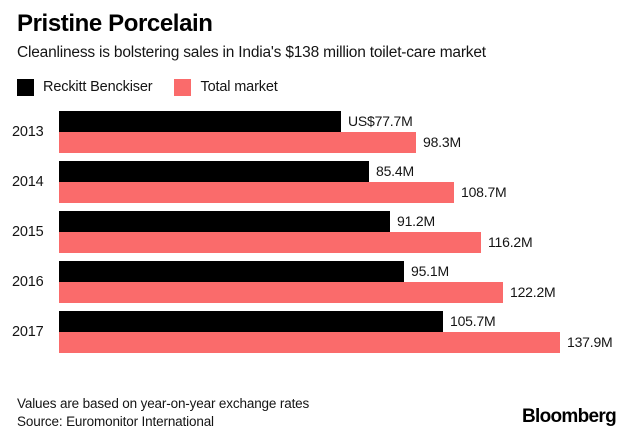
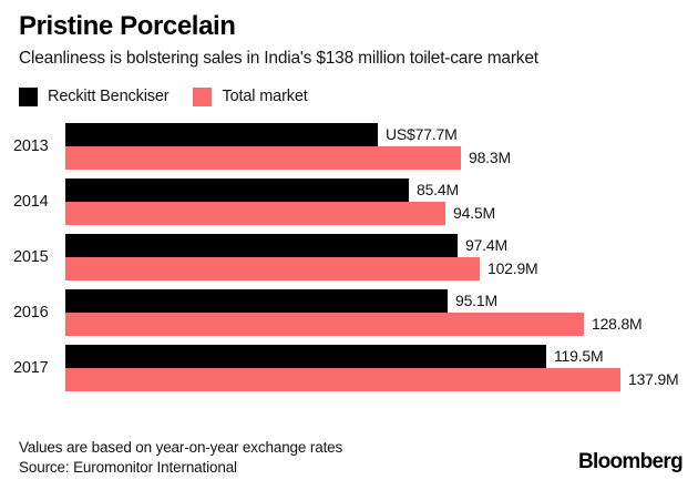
Total market/2014: 108.7M -> 94.5M
Reckitt Benckiser/2015: 91.2M -> 97.4M
Total market/2015: 116.2M -> 102.9M
Total market/2016: 122.2M -> 128.8M
Reckitt Benckiser/2017: 105.7M -> 119.5M
